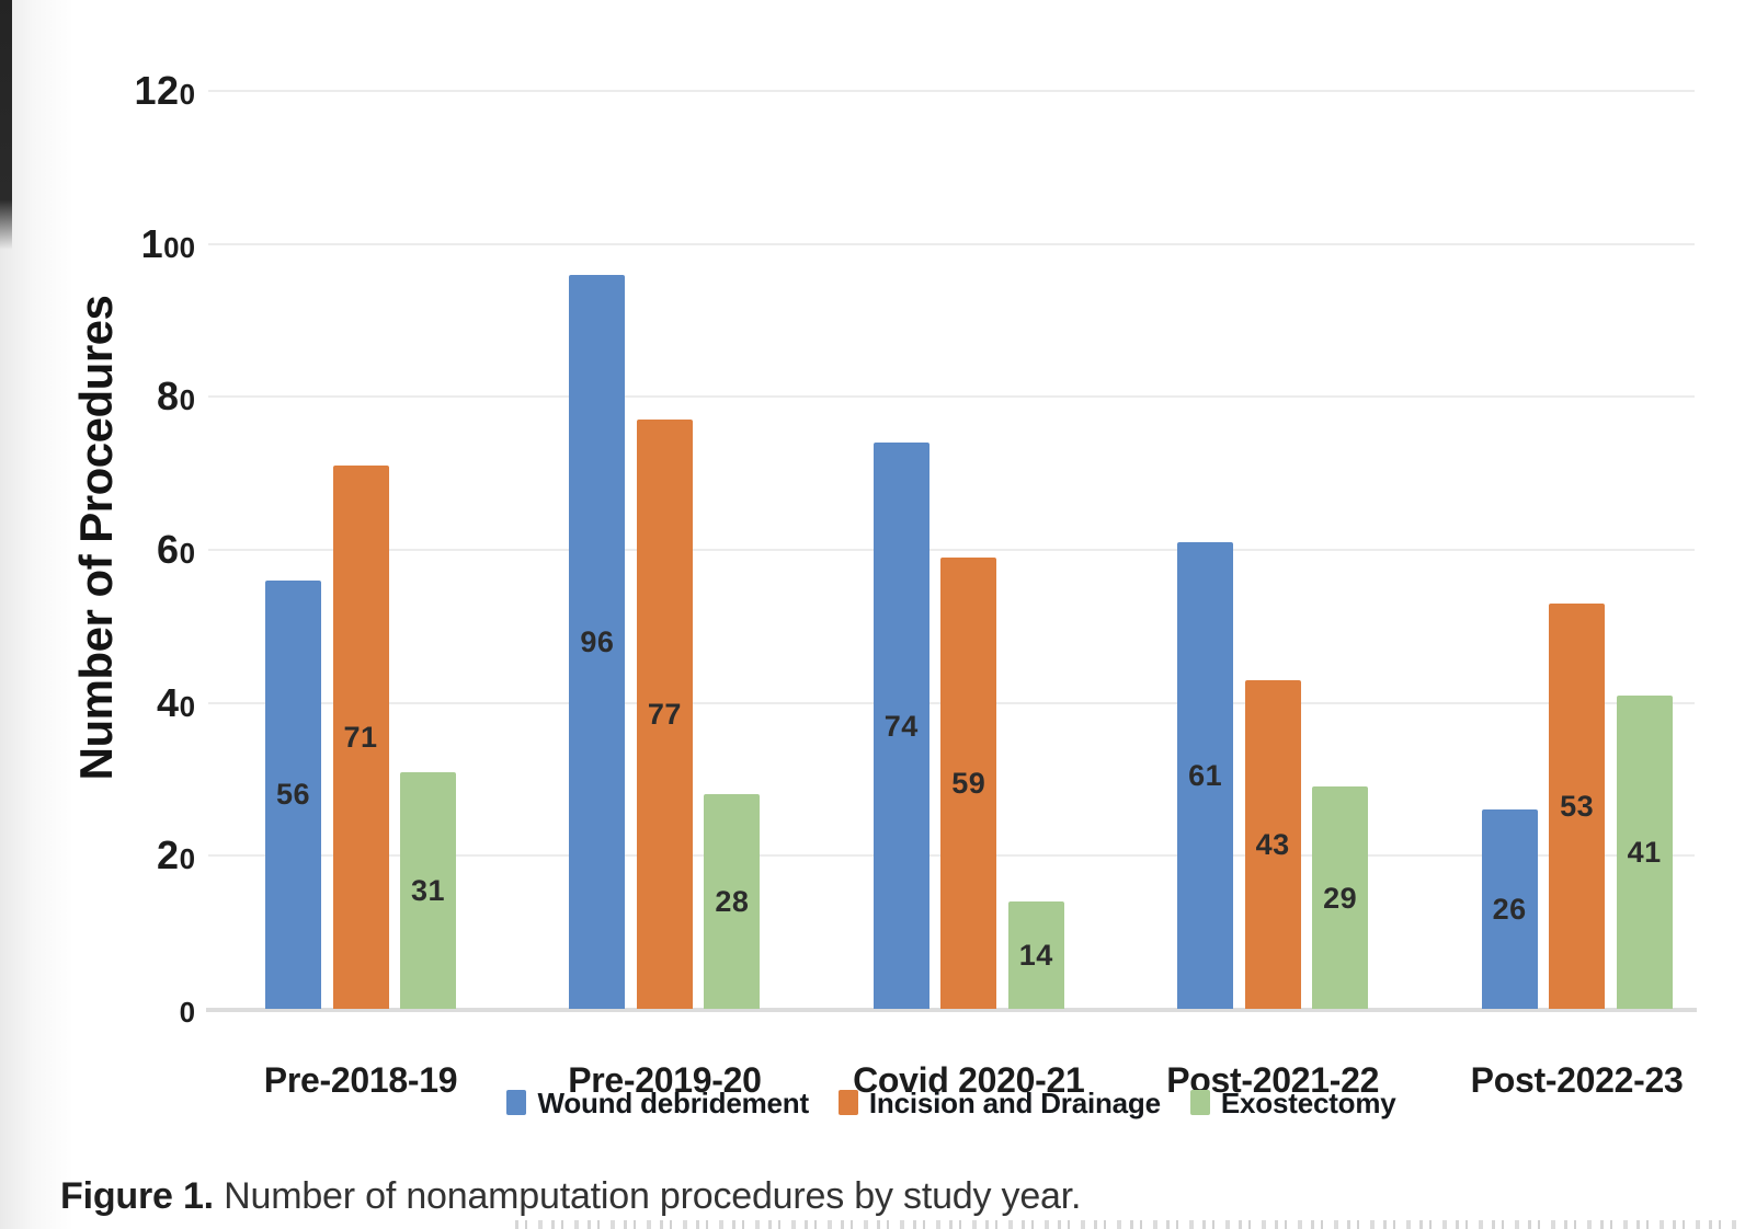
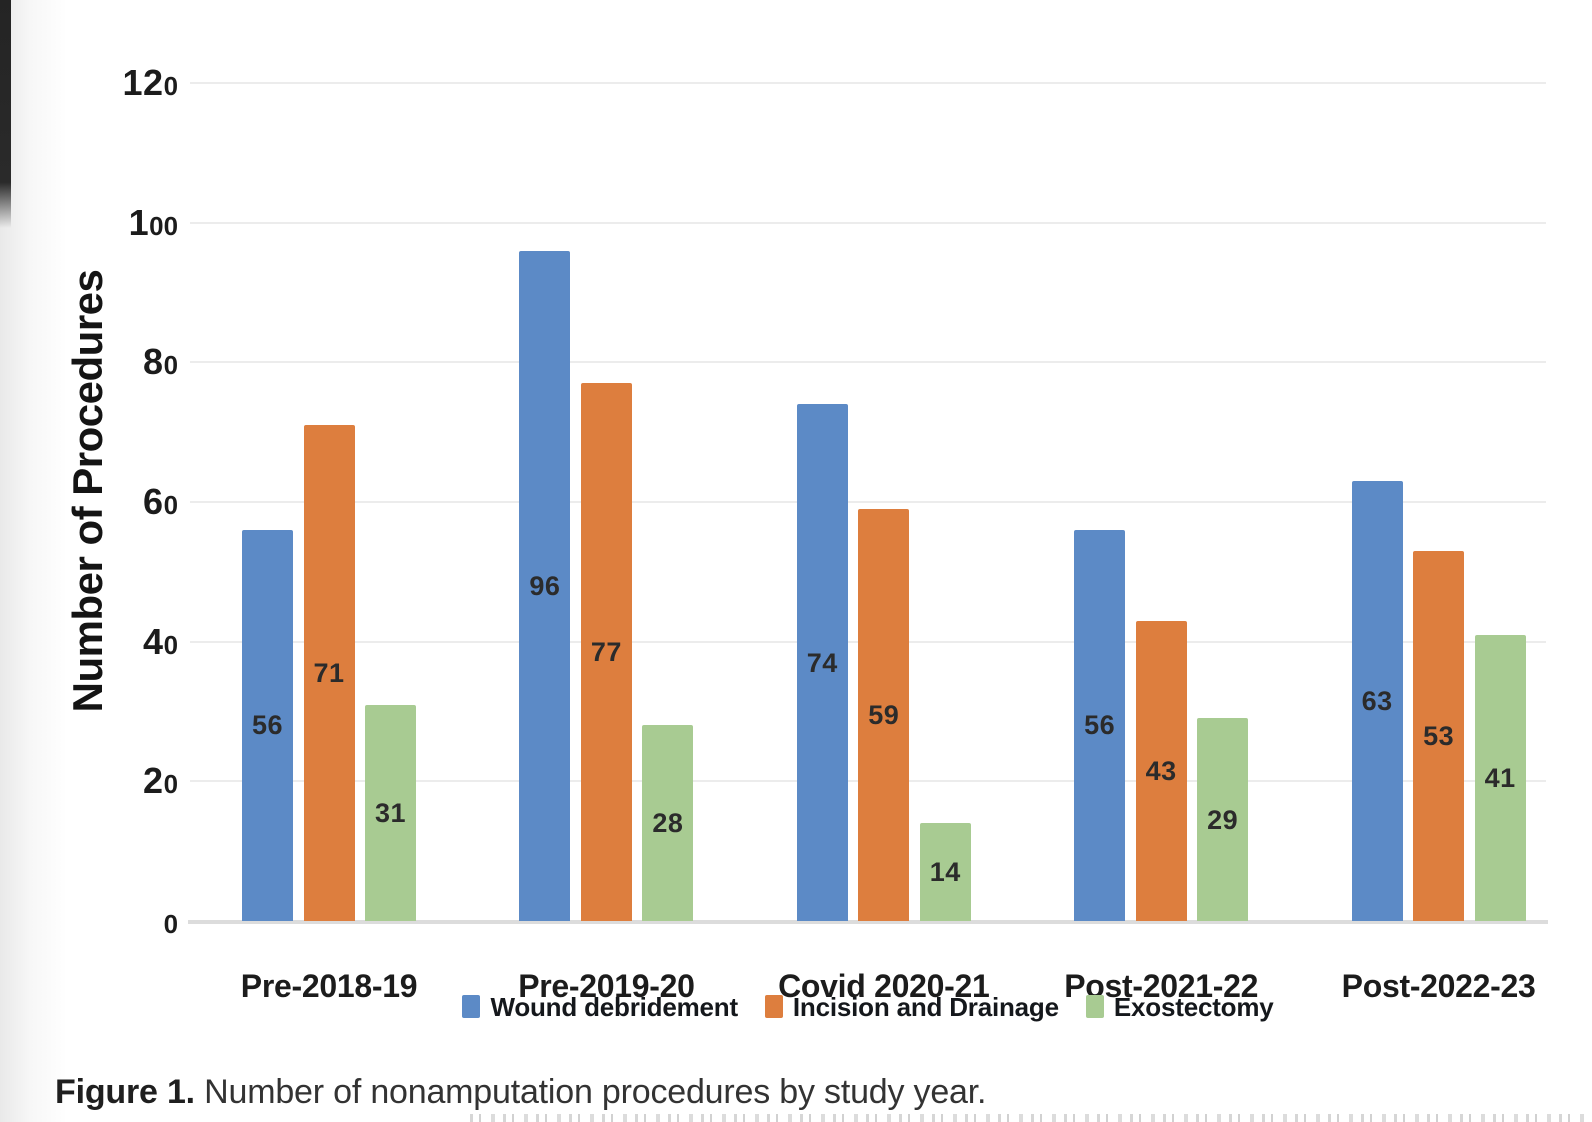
Wound debridement/Post-2021-22: 61 -> 56
Wound debridement/Post-2022-23: 26 -> 63
